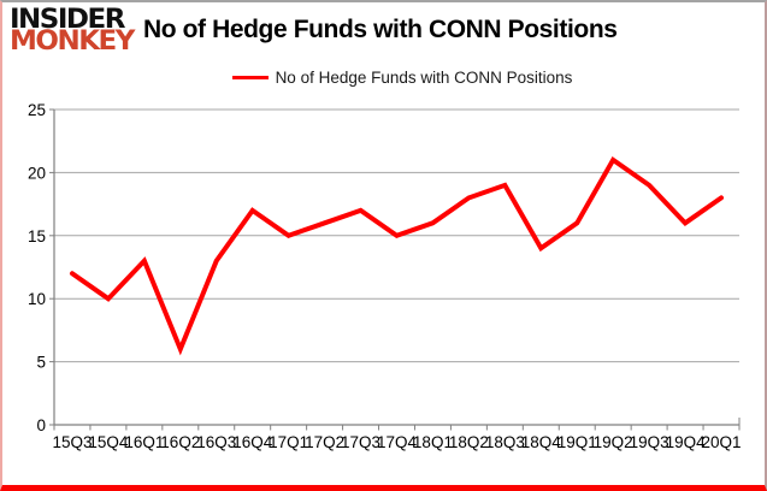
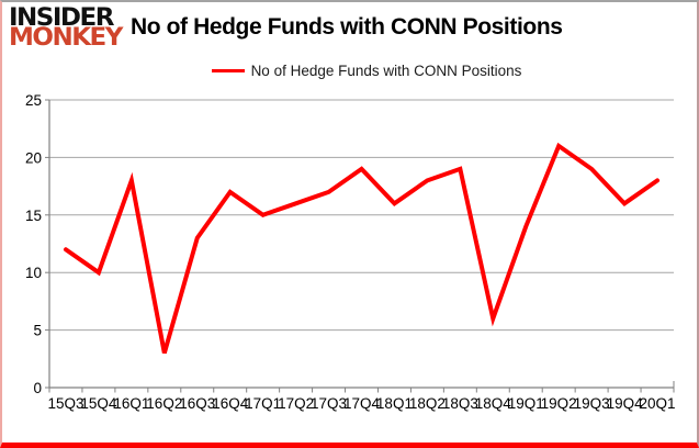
16Q1: 13 -> 18
16Q2: 6 -> 3
17Q4: 15 -> 19
18Q4: 14 -> 6
19Q1: 16 -> 14
